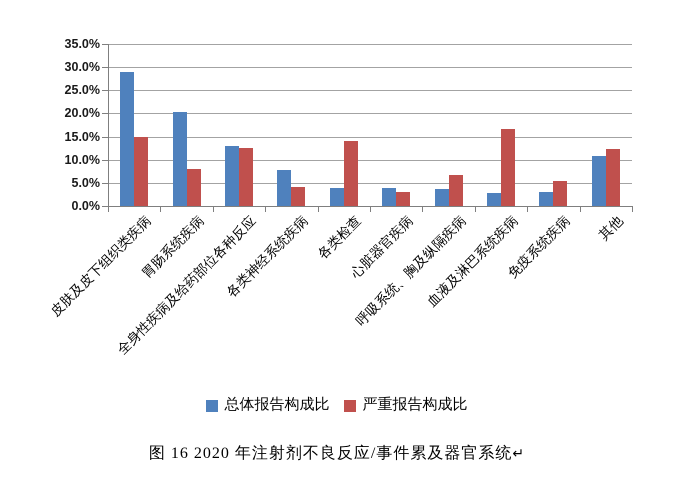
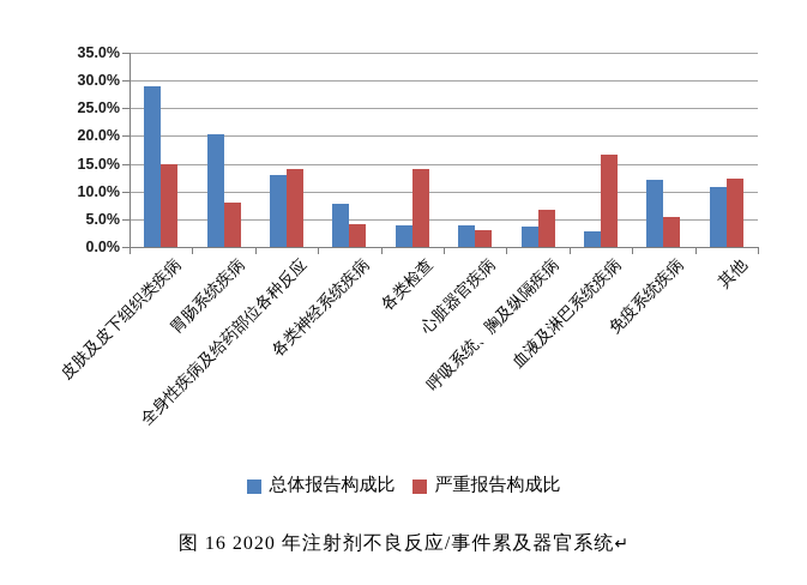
严重报告构成比/全身性疾病及给药部位各种反应: 12% -> 14%
总体报告构成比/免疫系统疾病: 3% -> 12%
